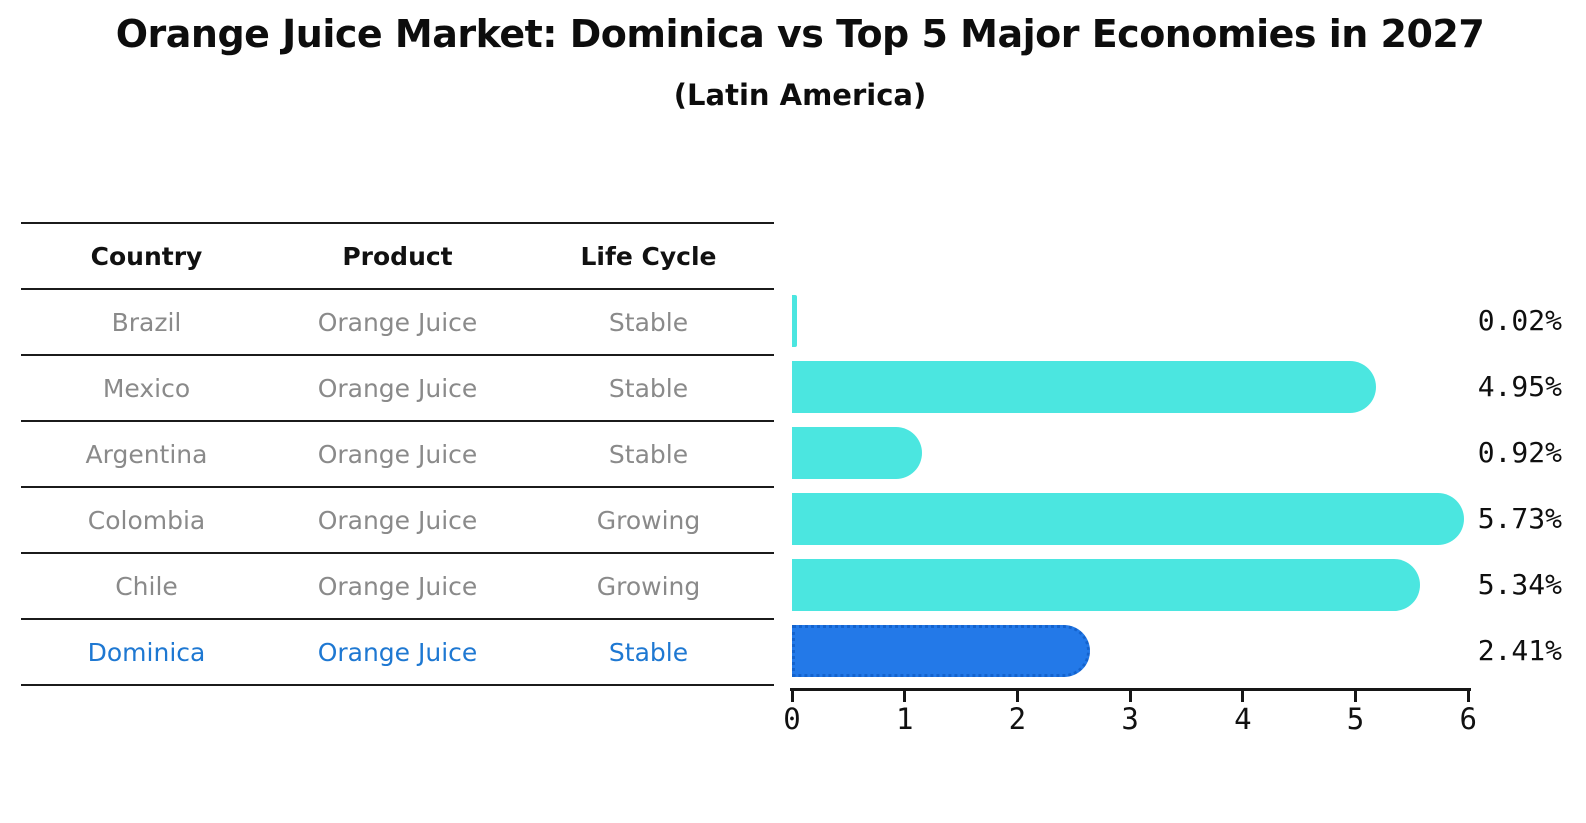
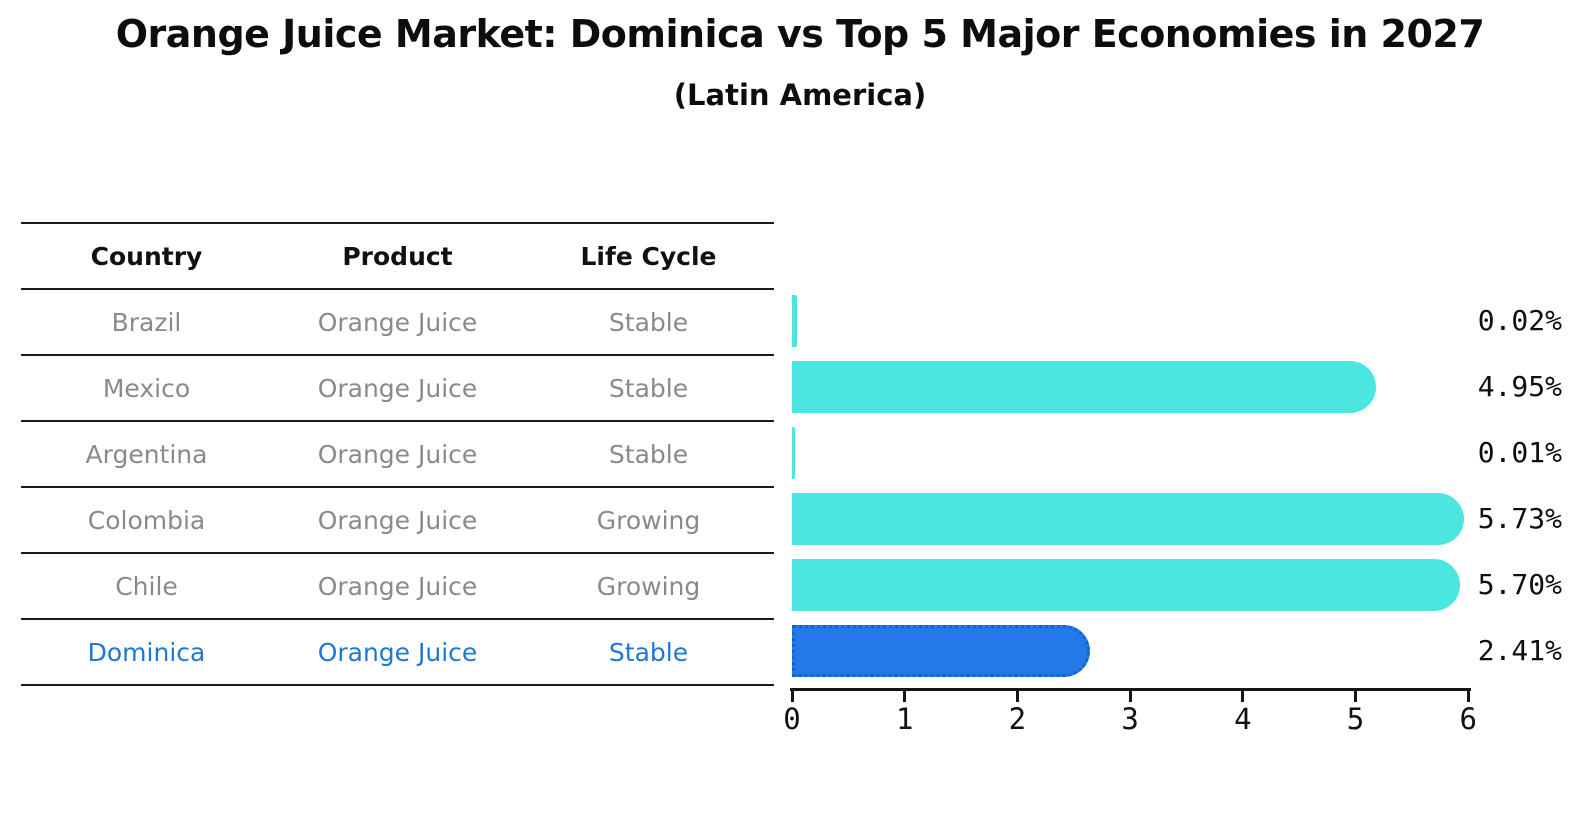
Argentina: 0.92% -> 0.01%
Chile: 5.34% -> 5.70%
